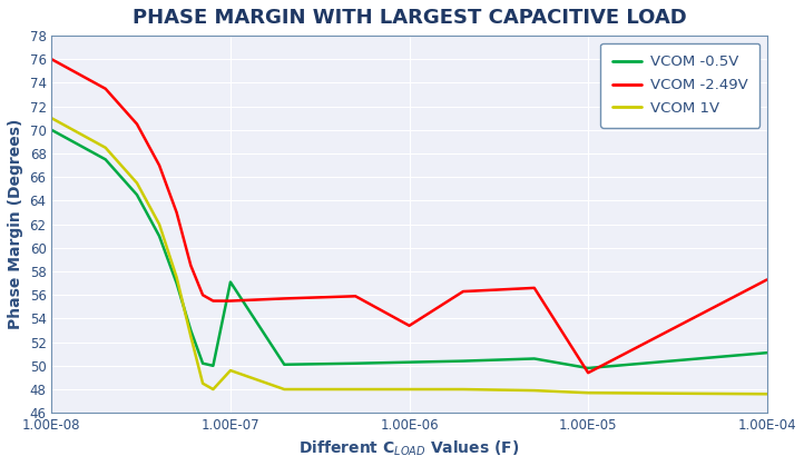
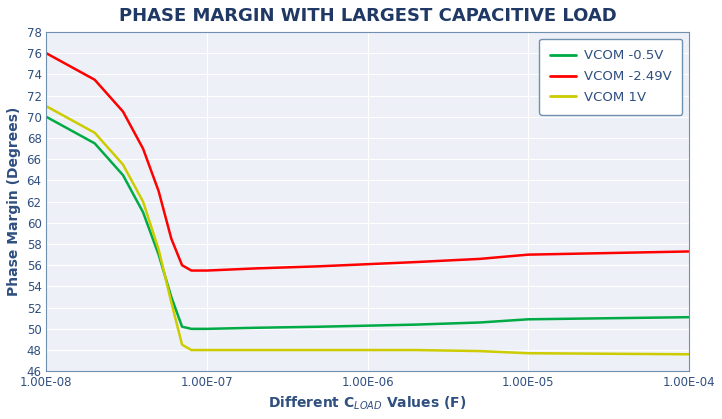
VCOM -0.5V/1.00E-07: 57.1 -> 50.0
VCOM 1V/1.00E-07: 49.6 -> 48.0
VCOM -2.49V/1.00E-06: 53.4 -> 56.1
VCOM -0.5V/1.00E-05: 49.8 -> 50.9
VCOM -2.49V/1.00E-05: 49.4 -> 57.0
